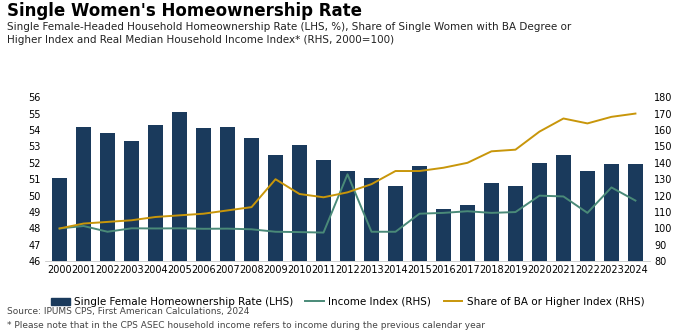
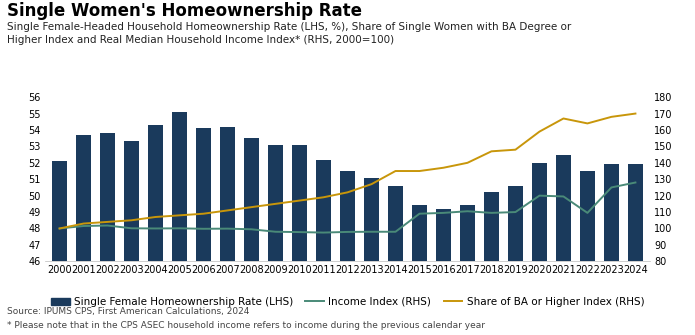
Single Female Homeownership Rate (LHS)/2000: 51.1 -> 52.1
Single Female Homeownership Rate (LHS)/2001: 54.2 -> 53.7
Income Index (RHS)/2002: 98 -> 102
Single Female Homeownership Rate (LHS)/2009: 52.5 -> 53.1
Share of BA or Higher Index (RHS)/2009: 130 -> 115
Share of BA or Higher Index (RHS)/2010: 121 -> 117
Income Index (RHS)/2012: 133 -> 98
Single Female Homeownership Rate (LHS)/2015: 51.8 -> 49.4
Single Female Homeownership Rate (LHS)/2018: 50.8 -> 50.2
Income Index (RHS)/2024: 117 -> 128
